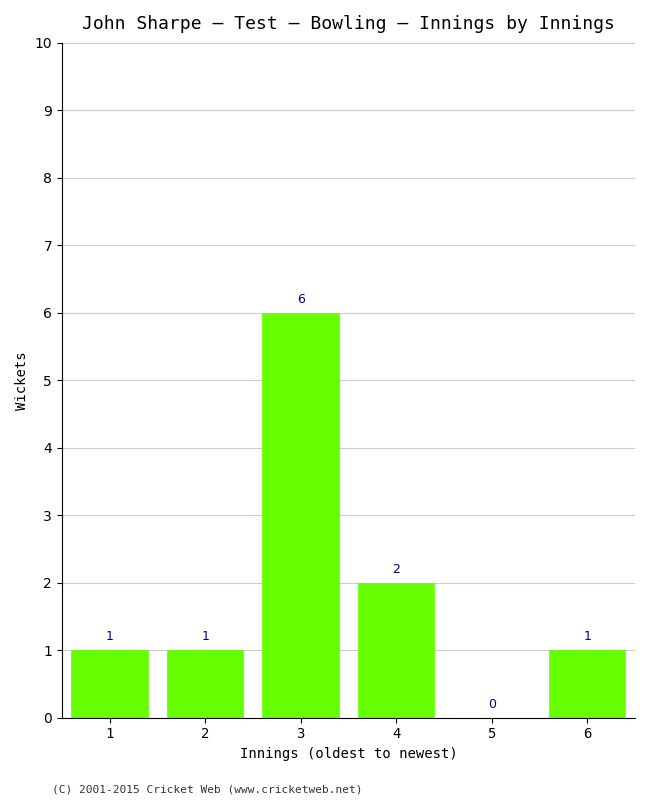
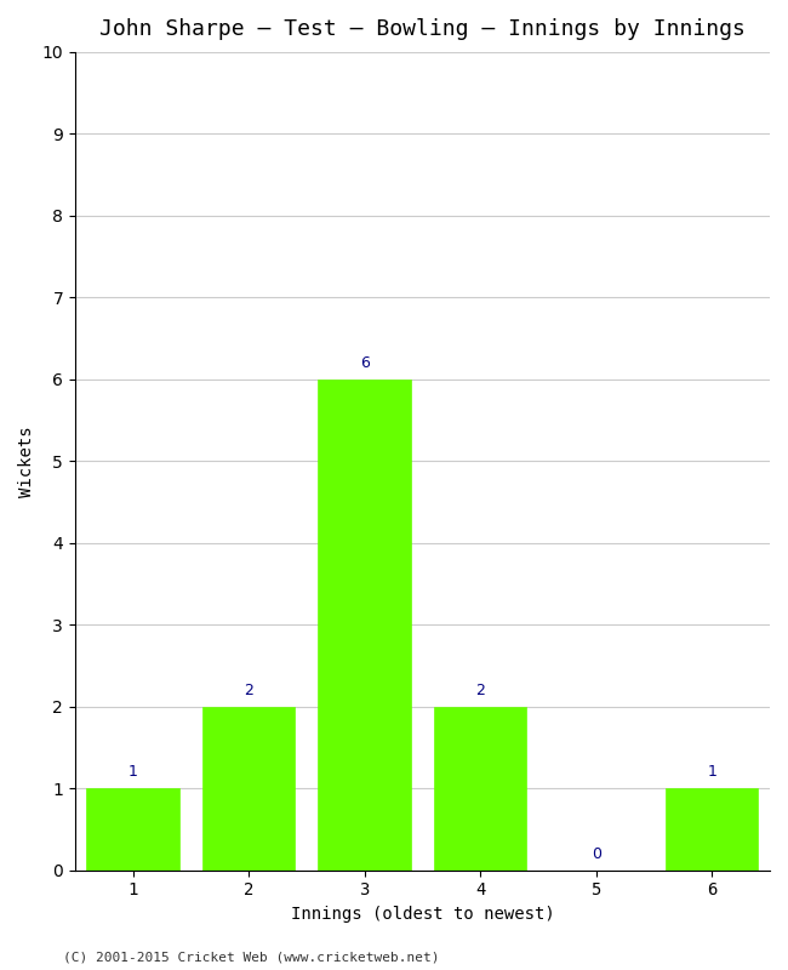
2: 1 -> 2
